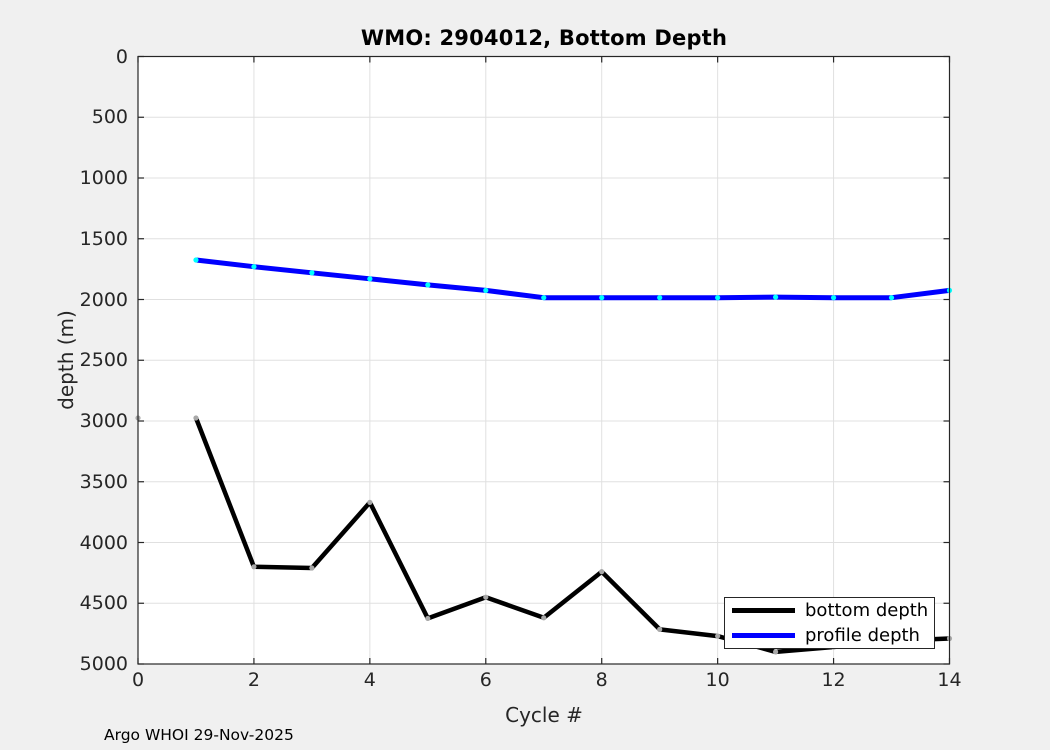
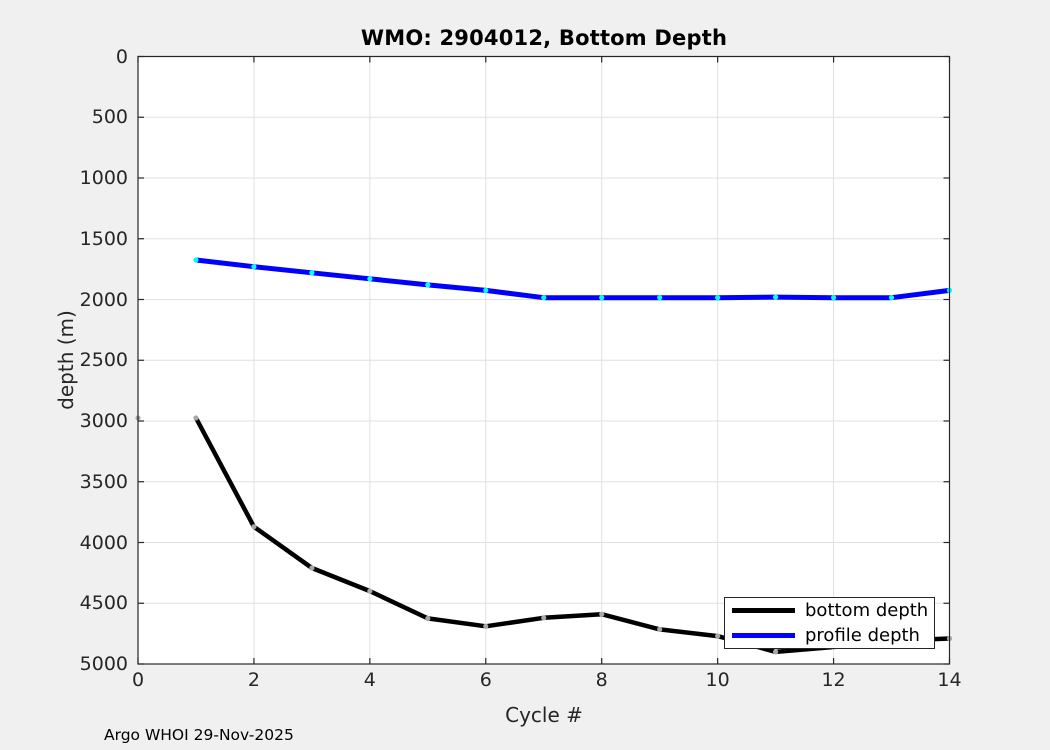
bottom depth/2: 4200 -> 3870
bottom depth/4: 3670 -> 4400
bottom depth/6: 4450 -> 4690
bottom depth/8: 4240 -> 4590
